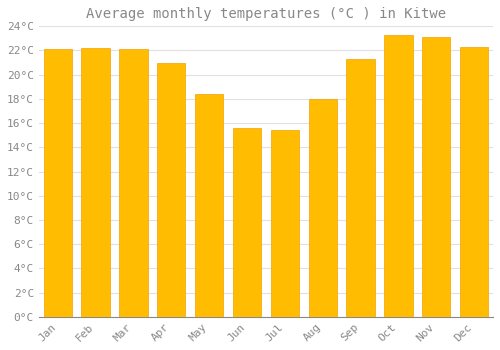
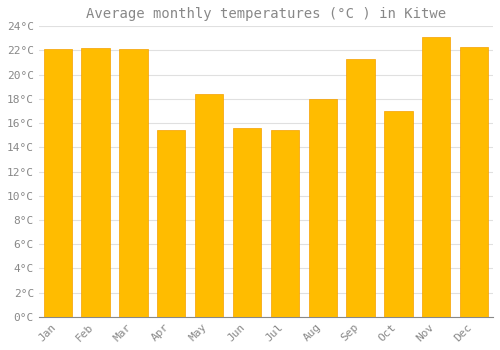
Apr: 21.0°C -> 15.4°C
Oct: 23.3°C -> 17.0°C
